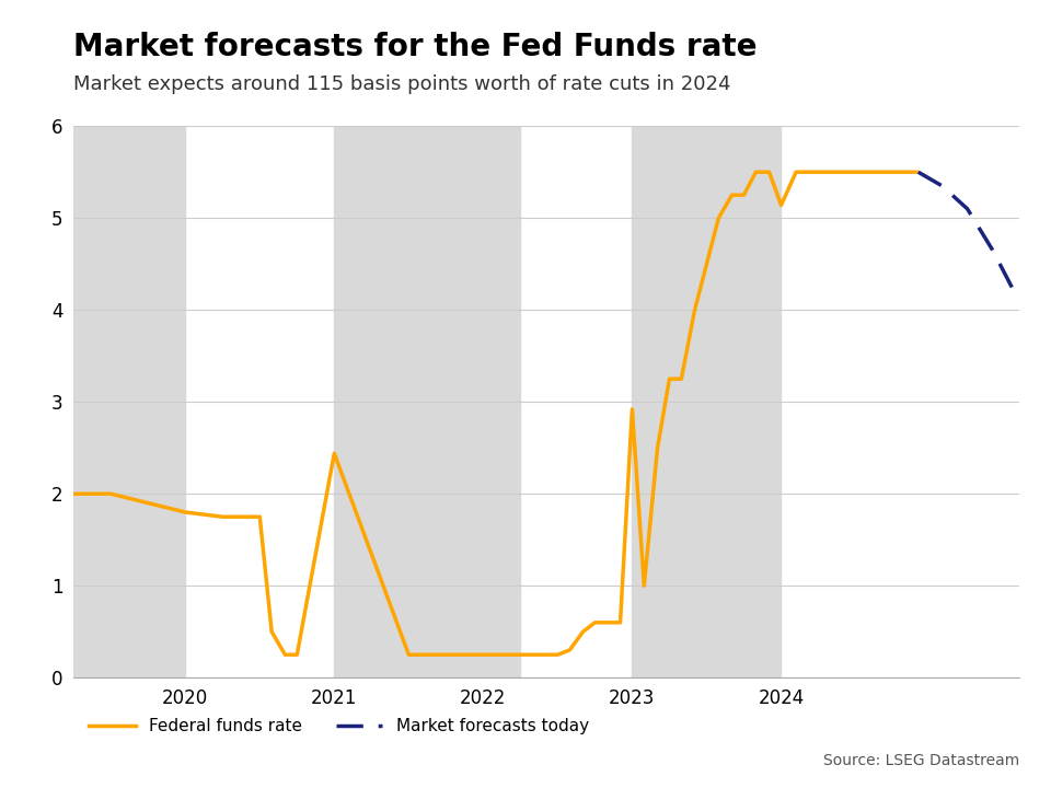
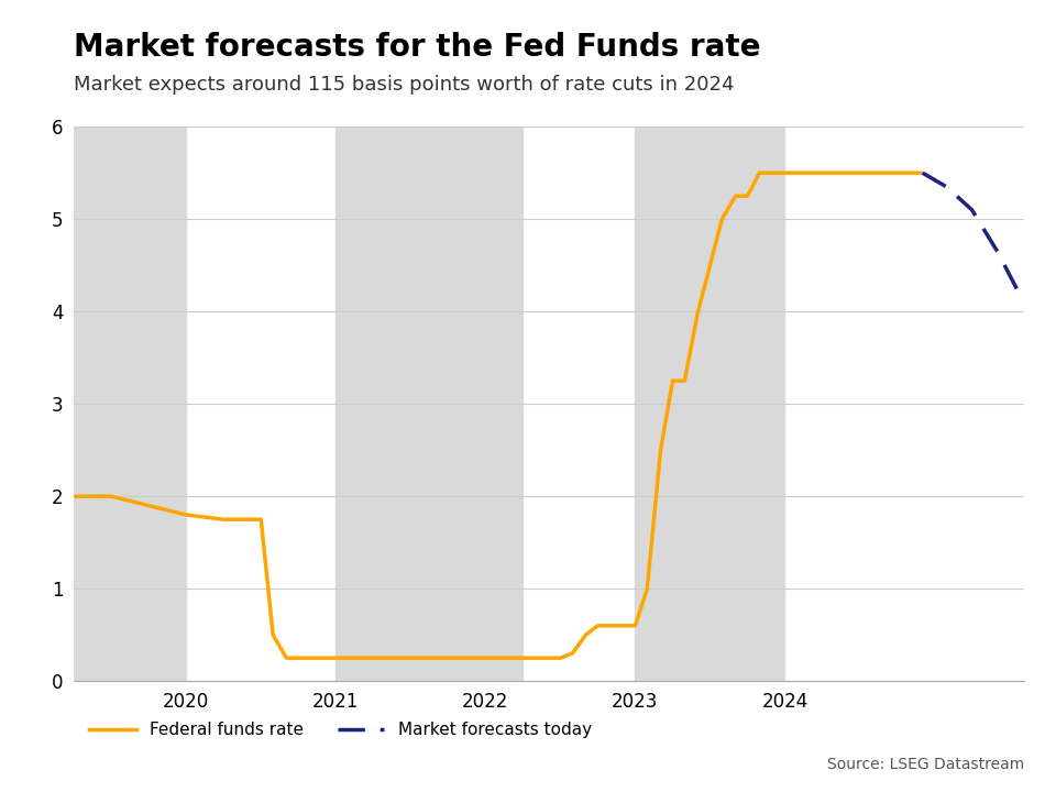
Federal funds rate/2021: 2.44 -> 0.25
Federal funds rate/2023: 2.92 -> 0.60
Federal funds rate/2024: 5.14 -> 5.50
